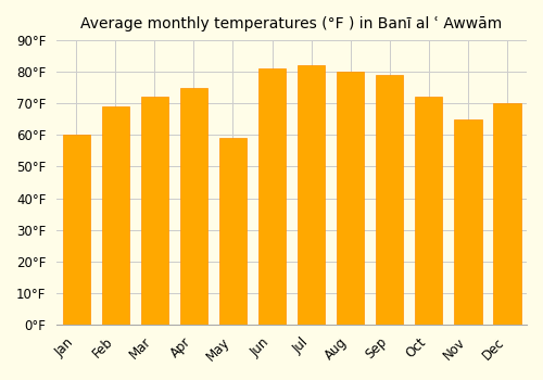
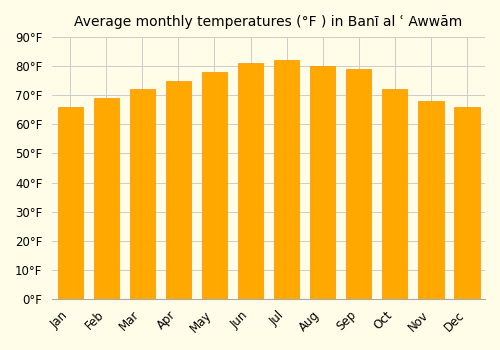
Jan: 60°F -> 66°F
May: 59°F -> 78°F
Nov: 65°F -> 68°F
Dec: 70°F -> 66°F
